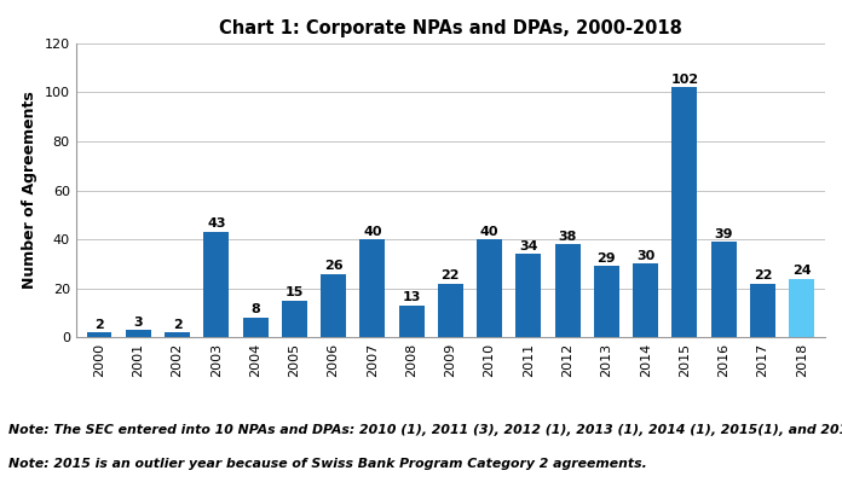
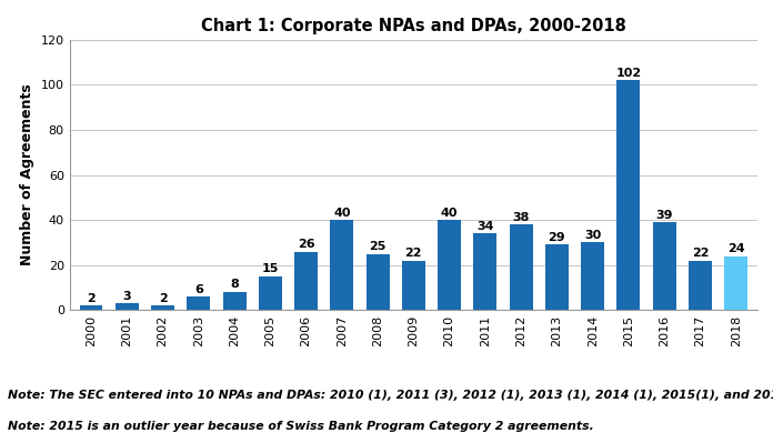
2003: 43 -> 6
2008: 13 -> 25
